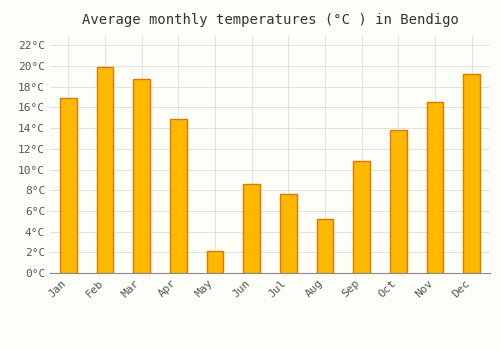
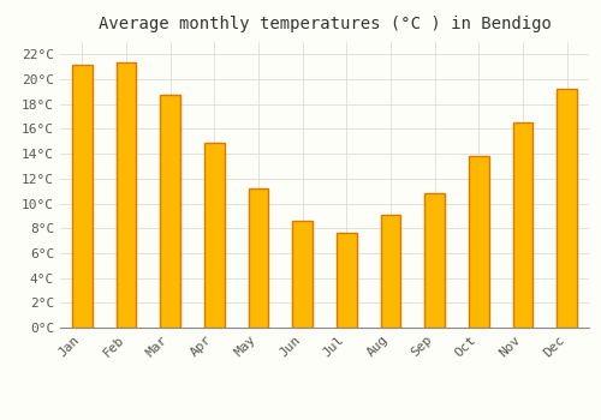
Jan: 16.9°C -> 21.2°C
Feb: 19.9°C -> 21.4°C
May: 2.1°C -> 11.2°C
Aug: 5.2°C -> 9.1°C
